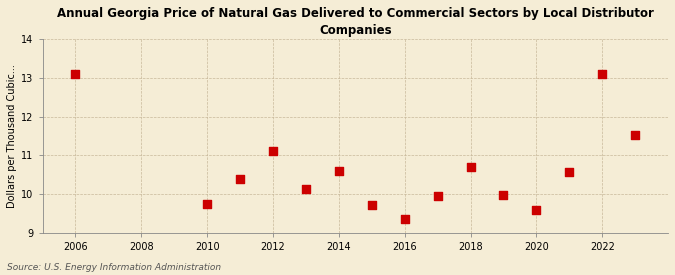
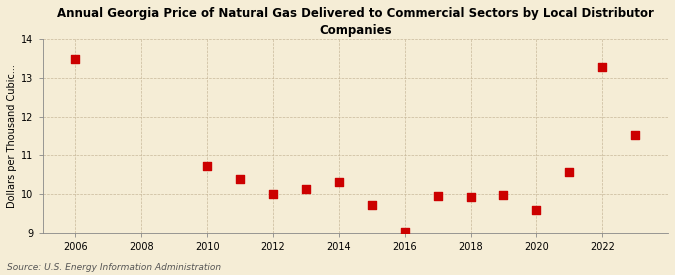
2006: 13.10 -> 13.50
2010: 9.75 -> 10.72
2012: 11.10 -> 10.00
2014: 10.60 -> 10.32
2016: 9.35 -> 9.02
2018: 10.70 -> 9.93
2022: 13.10 -> 13.30
